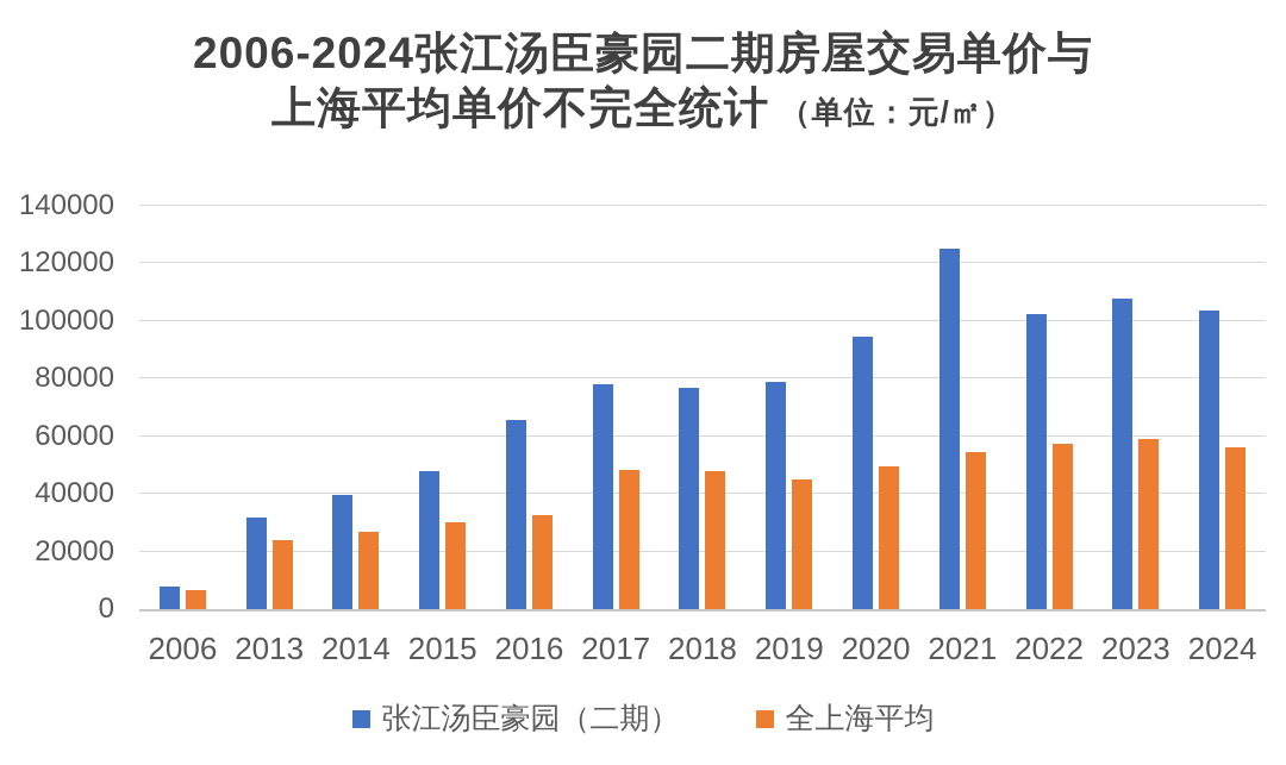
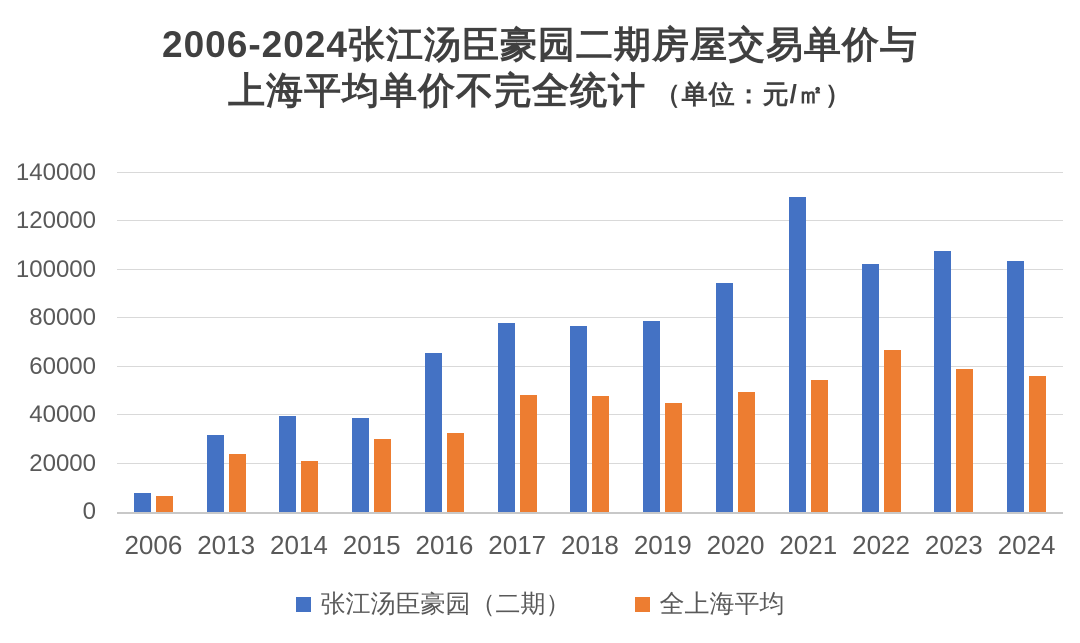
全上海平均/2014: 27000 -> 21000
张江汤臣豪园（二期）/2015: 48000 -> 39000
张江汤臣豪园（二期）/2021: 125000 -> 130000
全上海平均/2022: 58000 -> 67000
